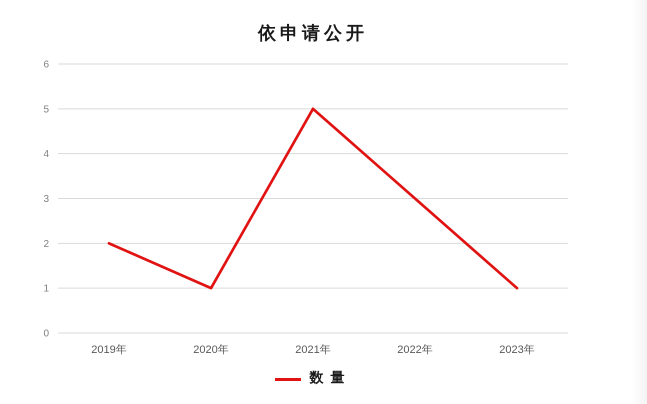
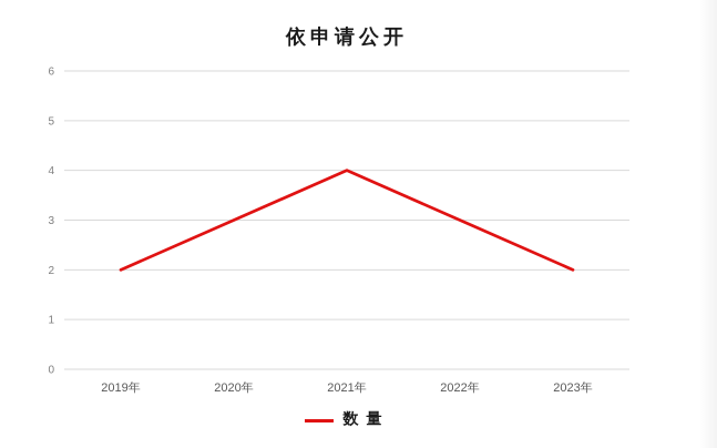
2020年: 1 -> 3
2021年: 5 -> 4
2023年: 1 -> 2
